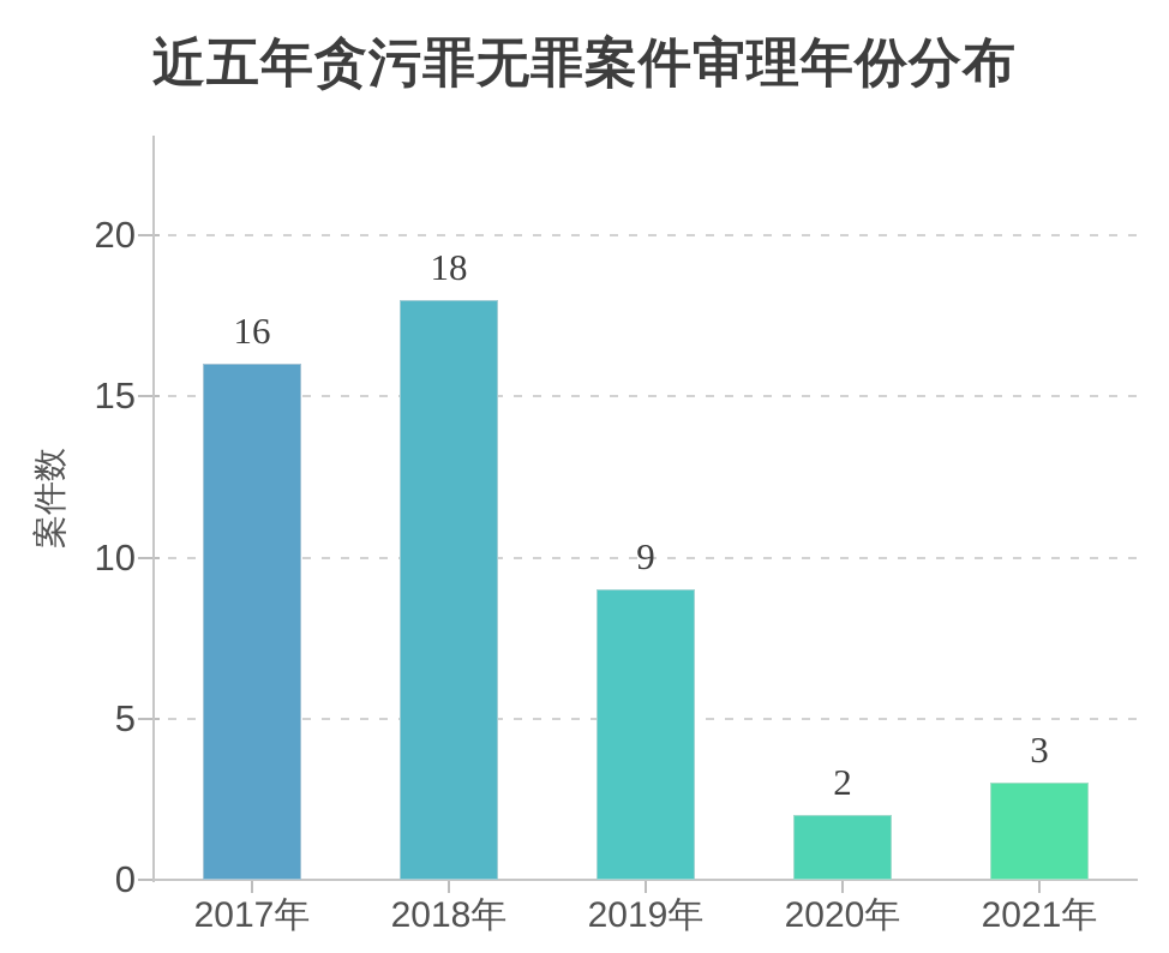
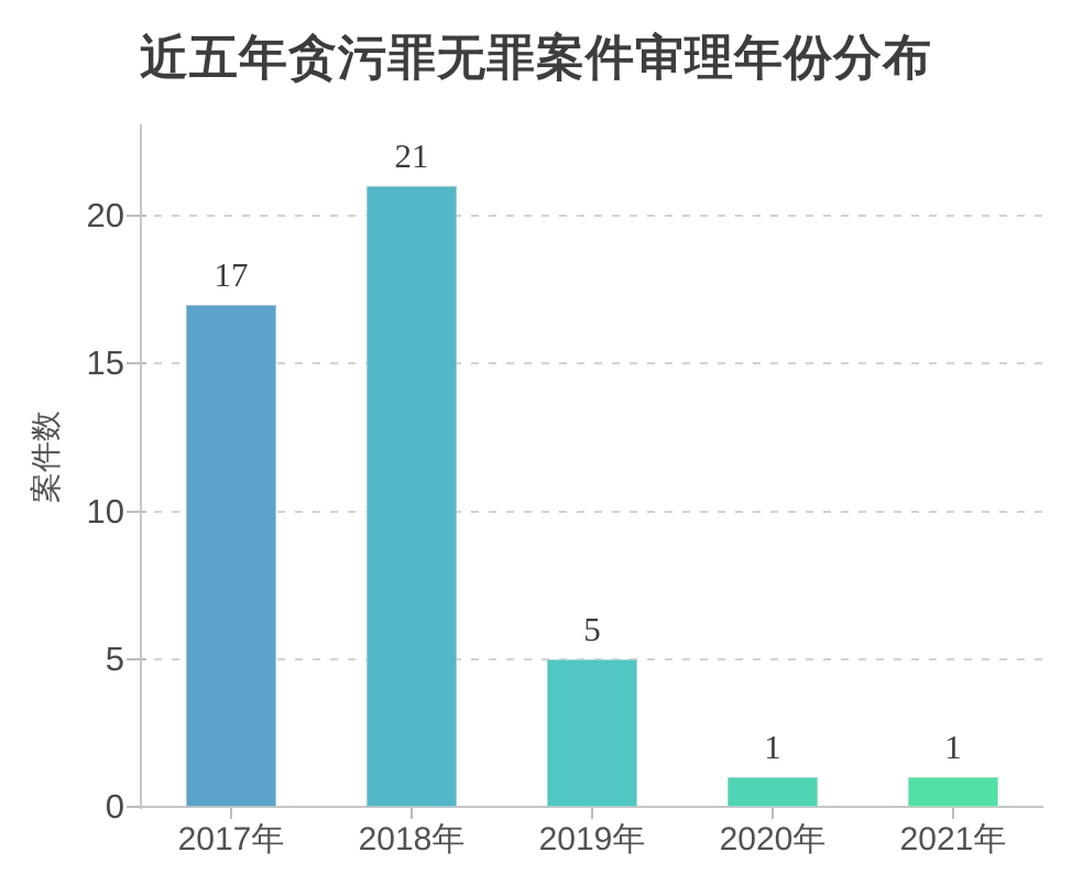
2017年: 16 -> 17
2018年: 18 -> 21
2019年: 9 -> 5
2020年: 2 -> 1
2021年: 3 -> 1
